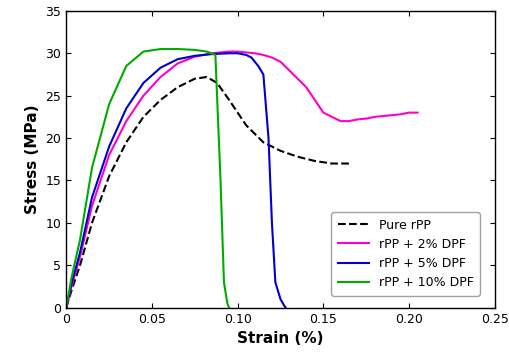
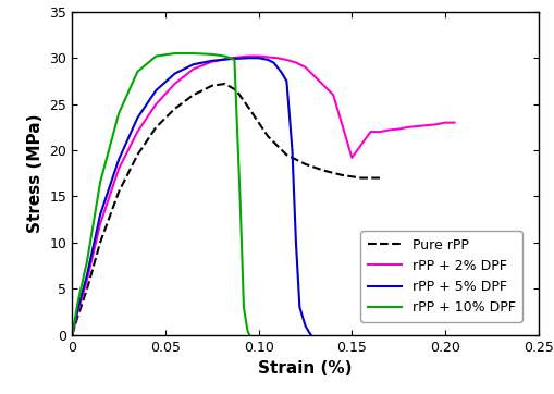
rPP + 2% DPF/0.15: 23.0 -> 19.2
